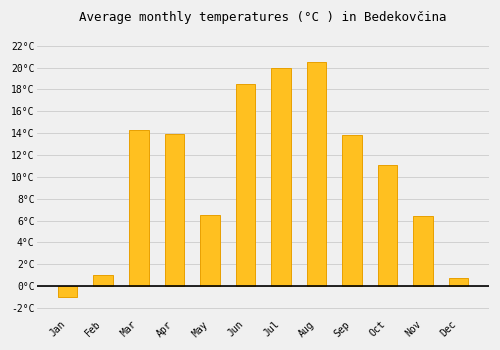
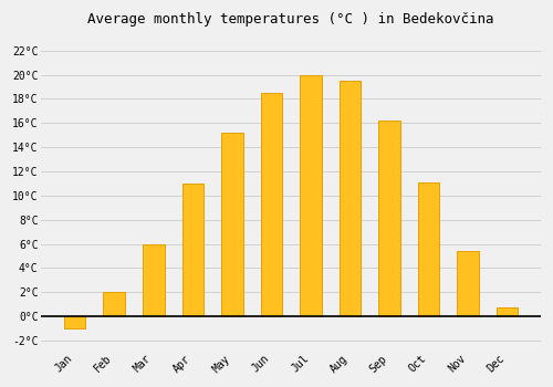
Feb: 1.0°C -> 2.0°C
Mar: 14.3°C -> 6.0°C
Apr: 13.9°C -> 11.0°C
May: 6.5°C -> 15.2°C
Aug: 20.5°C -> 19.5°C
Sep: 13.8°C -> 16.2°C
Nov: 6.4°C -> 5.4°C
